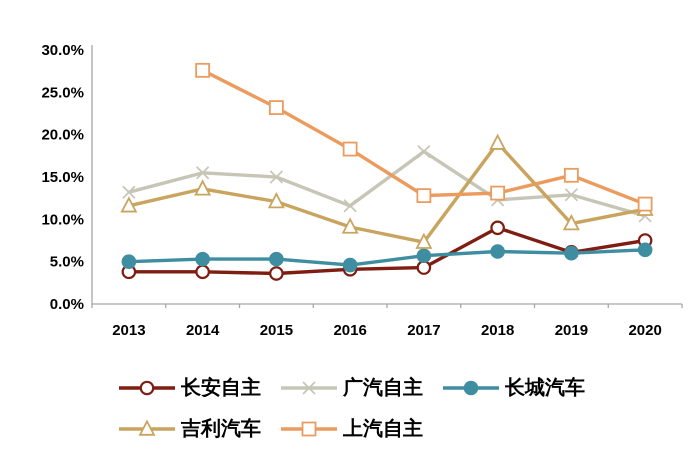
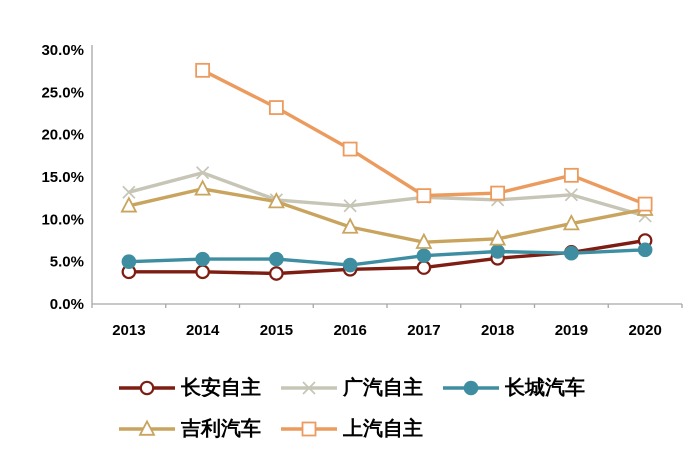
广汽自主/2015: 15% -> 12%
广汽自主/2017: 18% -> 13%
长安自主/2018: 9% -> 5%
吉利汽车/2018: 19% -> 8%
